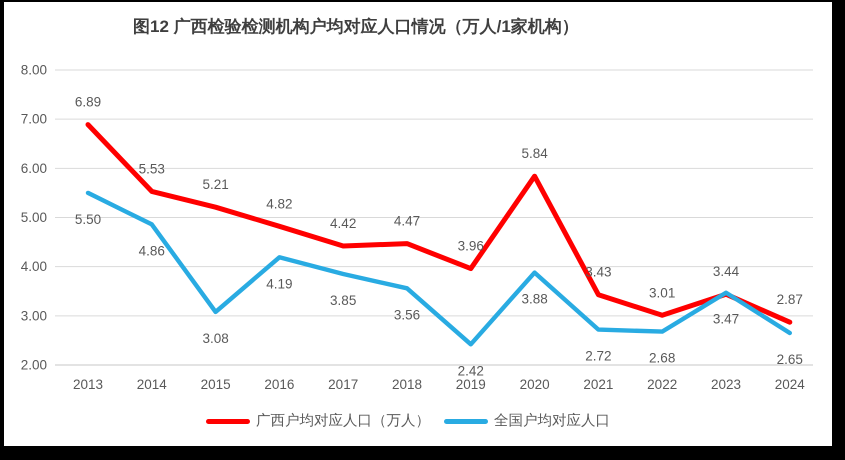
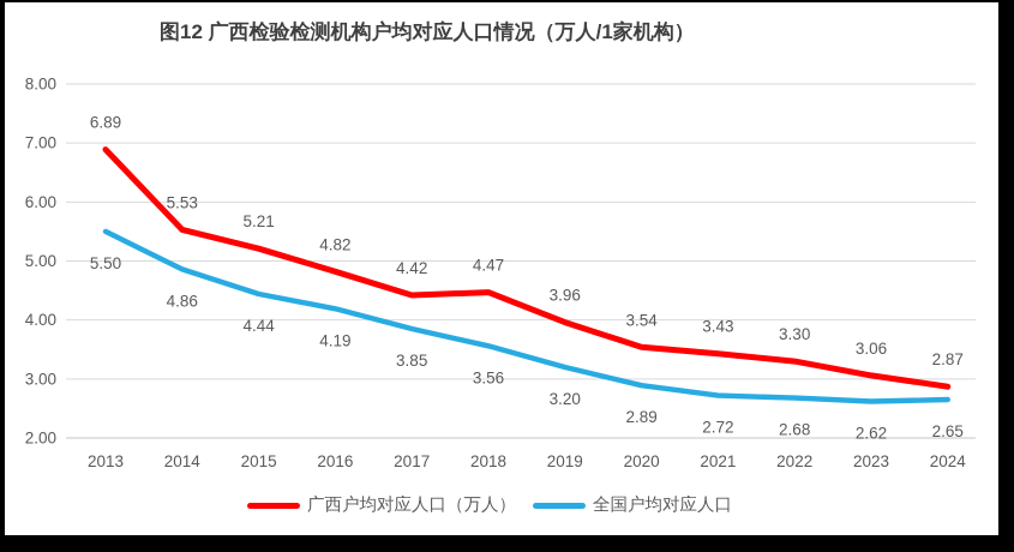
全国户均对应人口/2015: 3.08 -> 4.44
全国户均对应人口/2019: 2.42 -> 3.20
广西户均对应人口（万人）/2020: 5.84 -> 3.54
全国户均对应人口/2020: 3.88 -> 2.89
广西户均对应人口（万人）/2022: 3.01 -> 3.30
广西户均对应人口（万人）/2023: 3.44 -> 3.06
全国户均对应人口/2023: 3.47 -> 2.62
